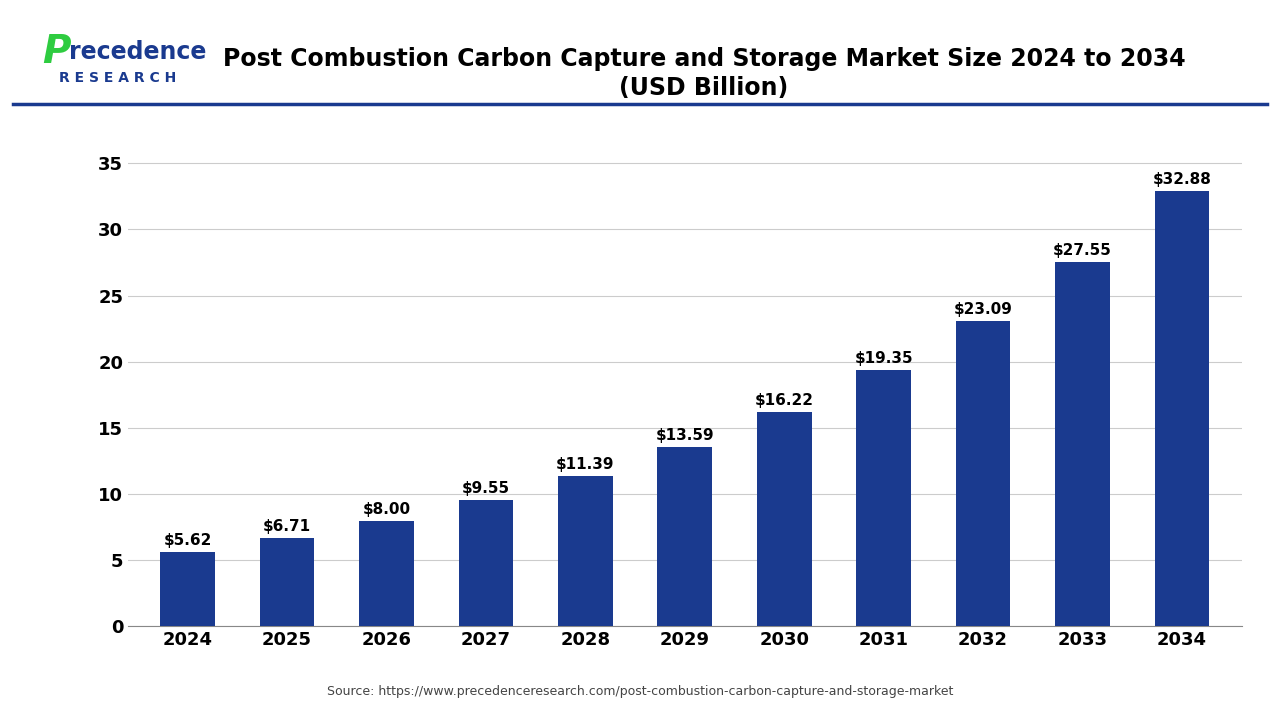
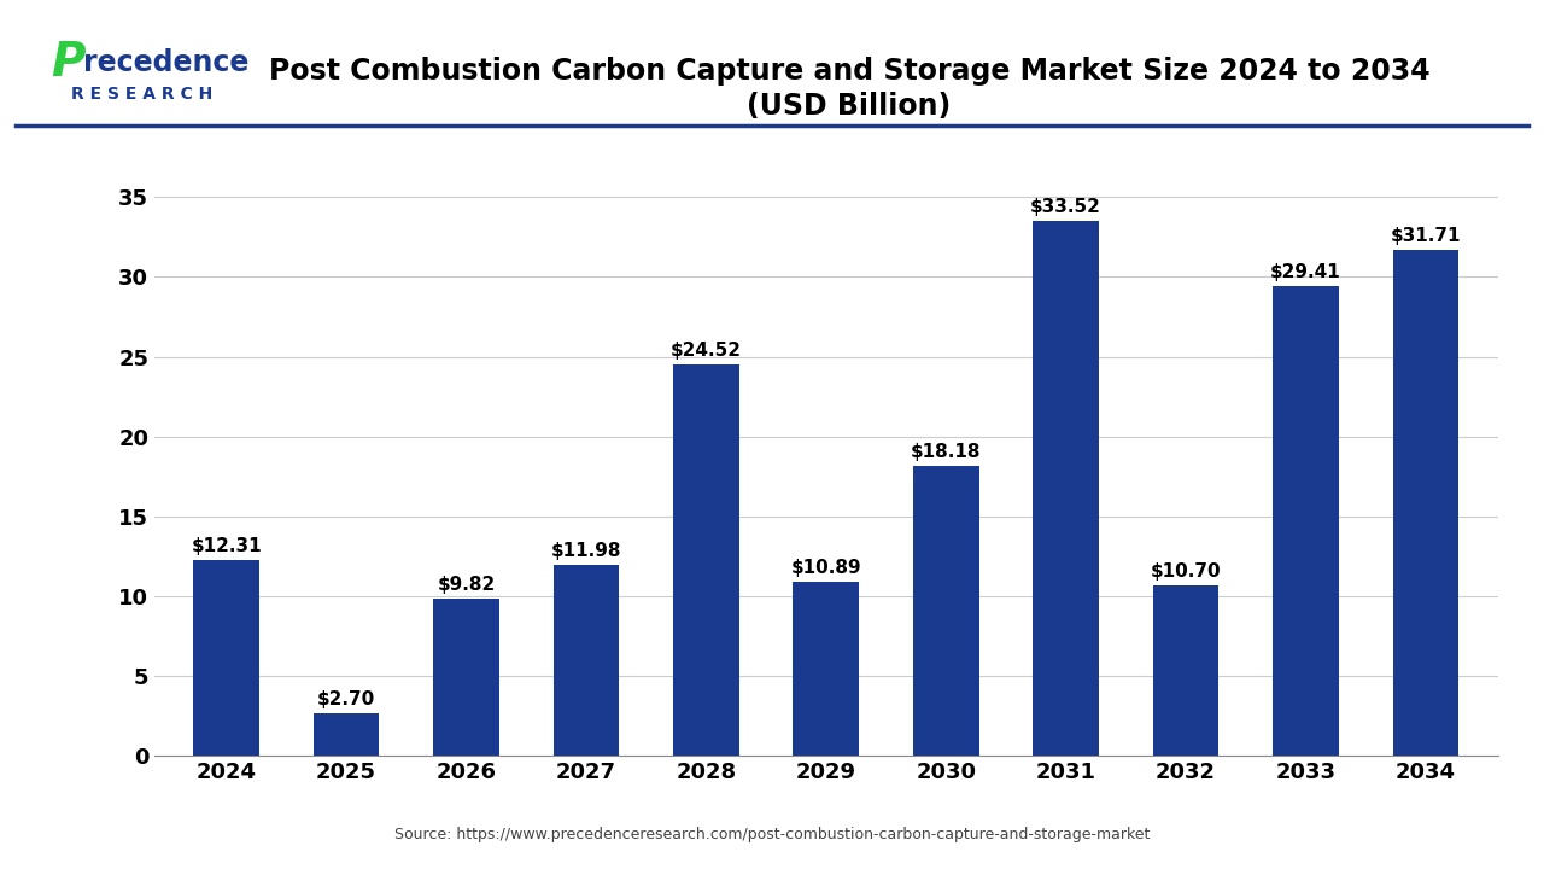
2024: $5.62 -> $12.31
2025: $6.71 -> $2.70
2026: $8.00 -> $9.82
2027: $9.55 -> $11.98
2028: $11.39 -> $24.52
2029: $13.59 -> $10.89
2030: $16.22 -> $18.18
2031: $19.35 -> $33.52
2032: $23.09 -> $10.70
2033: $27.55 -> $29.41
2034: $32.88 -> $31.71
